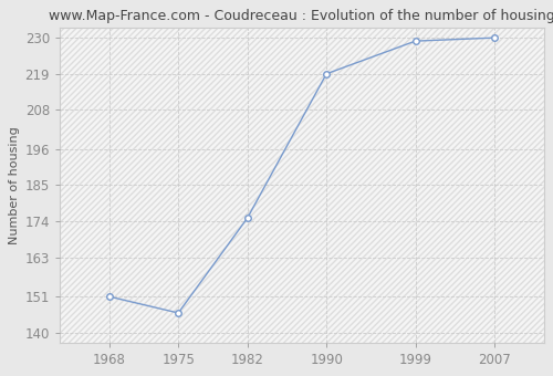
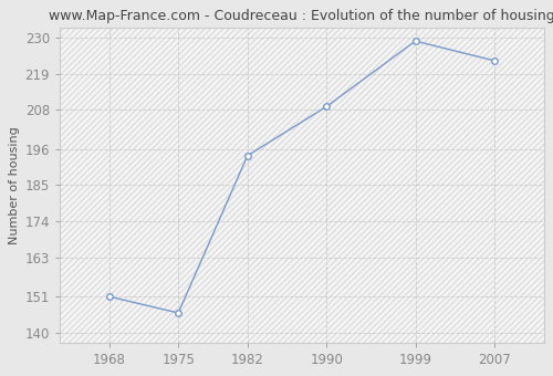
1982: 175 -> 194
1990: 219 -> 209
2007: 230 -> 223
